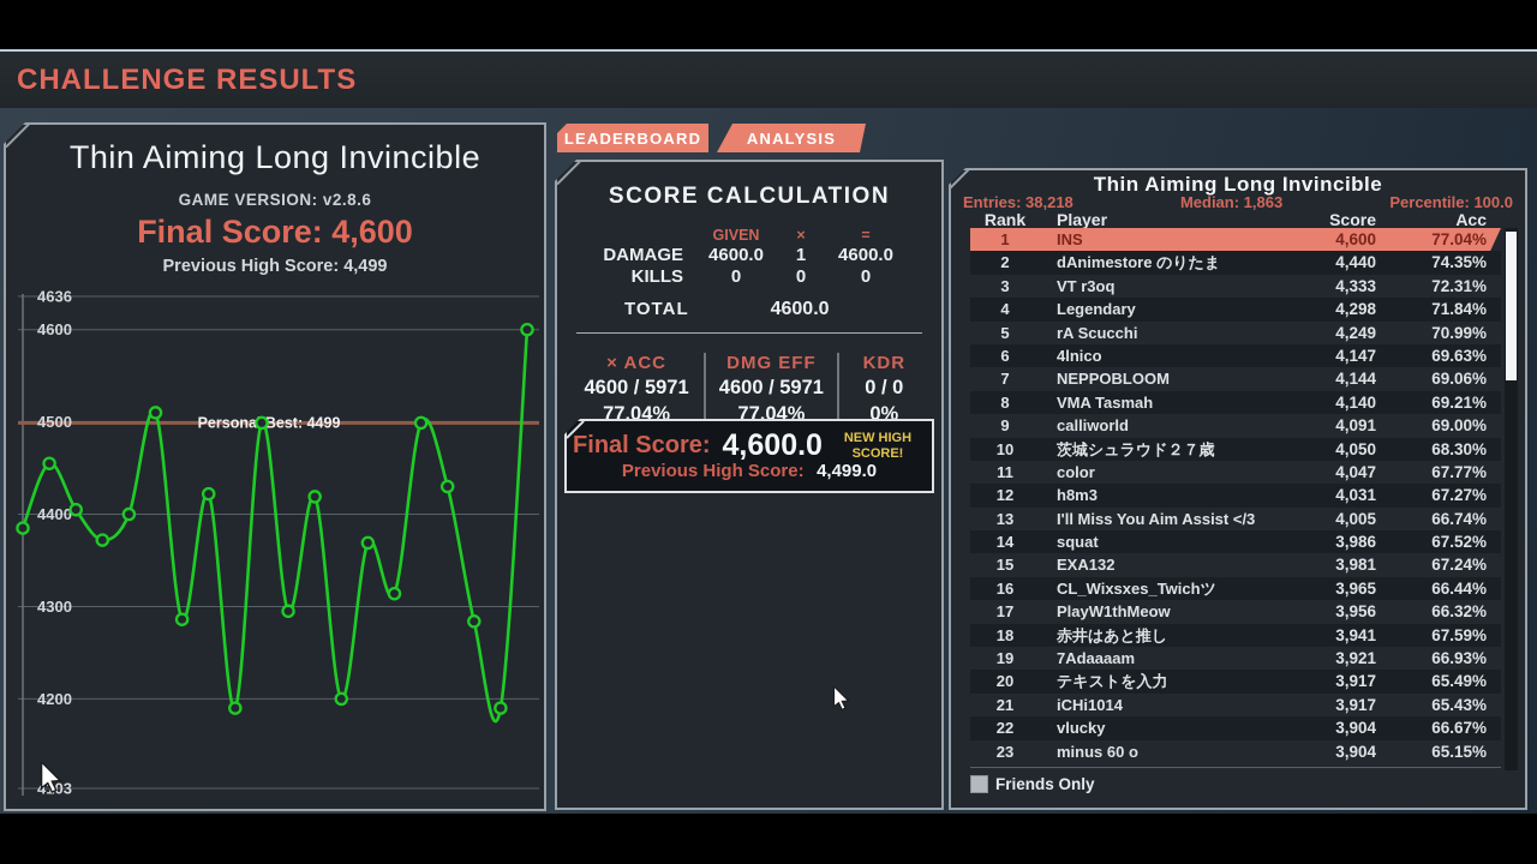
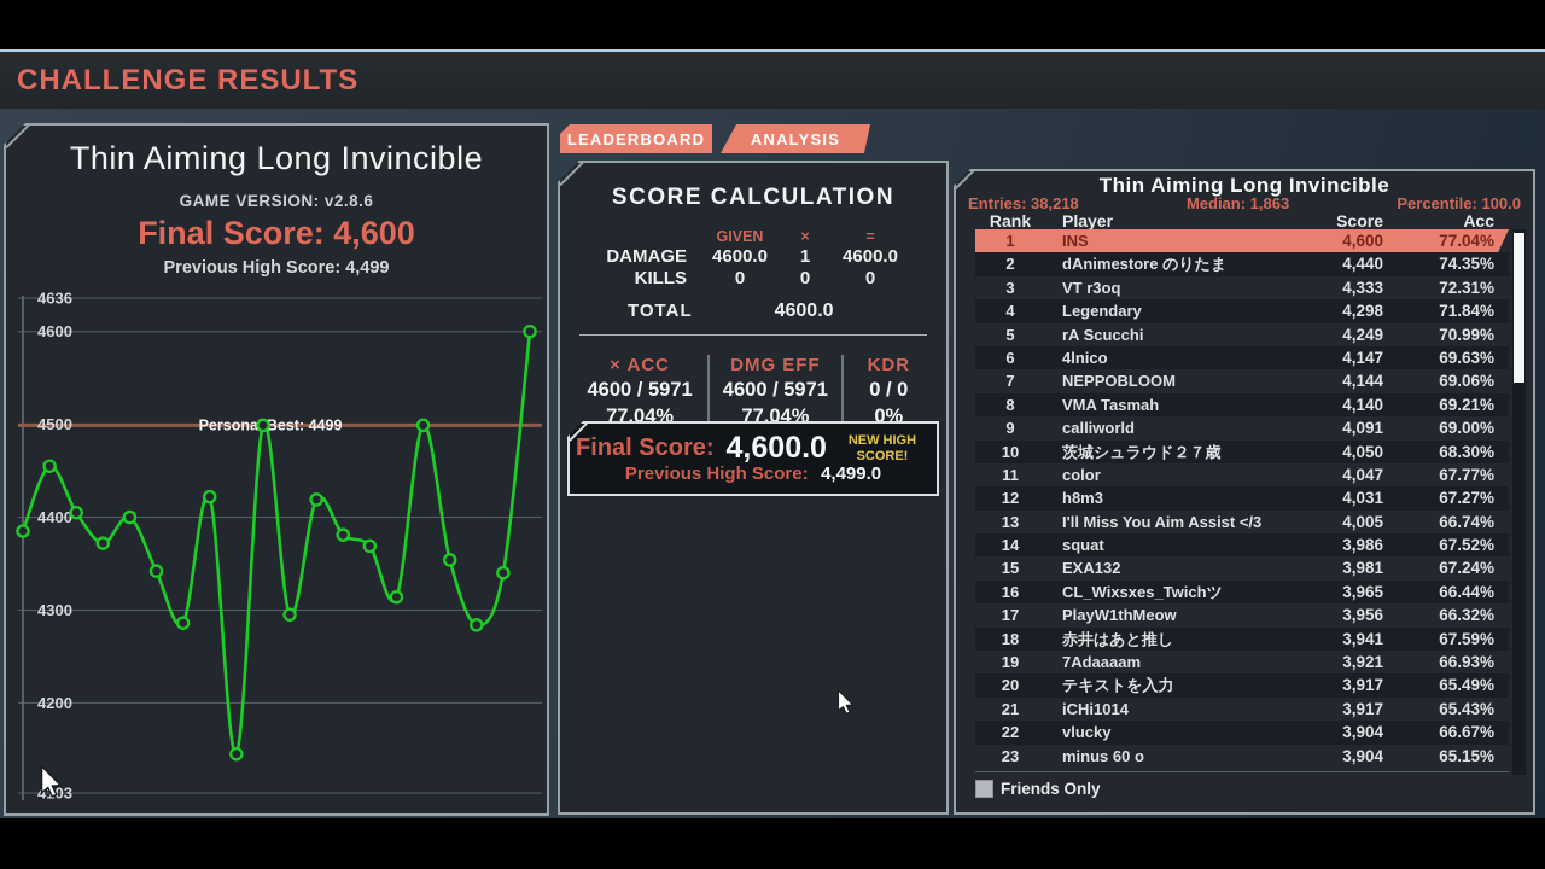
6: 4510 -> 4340
9: 4190 -> 4140
13: 4200 -> 4380
17: 4430 -> 4350
19: 4190 -> 4340
